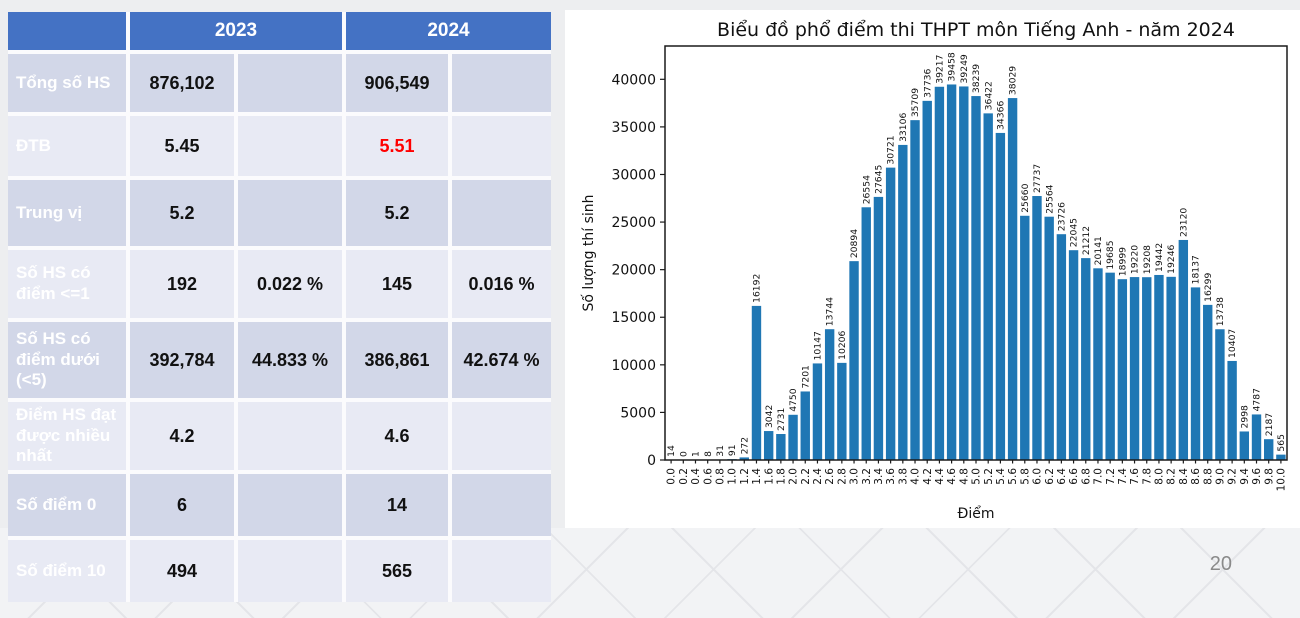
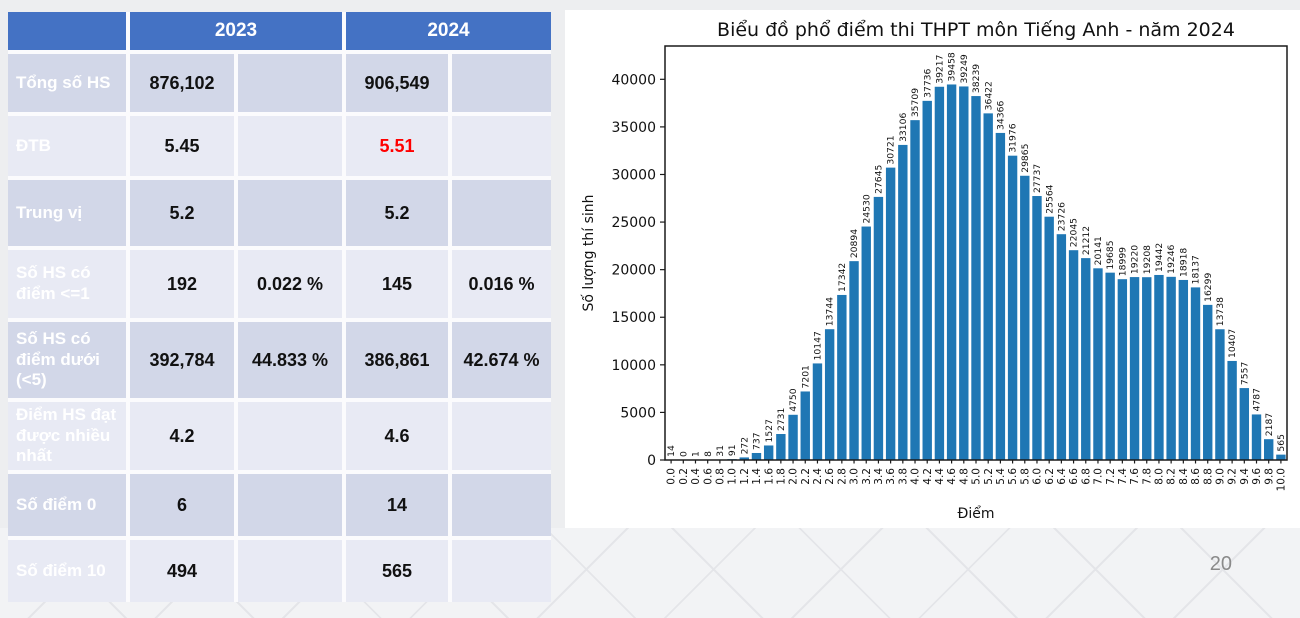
1.4: 16192 -> 737
1.6: 3042 -> 1527
2.8: 10206 -> 17342
3.2: 26554 -> 24530
5.6: 38029 -> 31976
5.8: 25660 -> 29865
8.4: 23120 -> 18918
9.4: 2998 -> 7557
